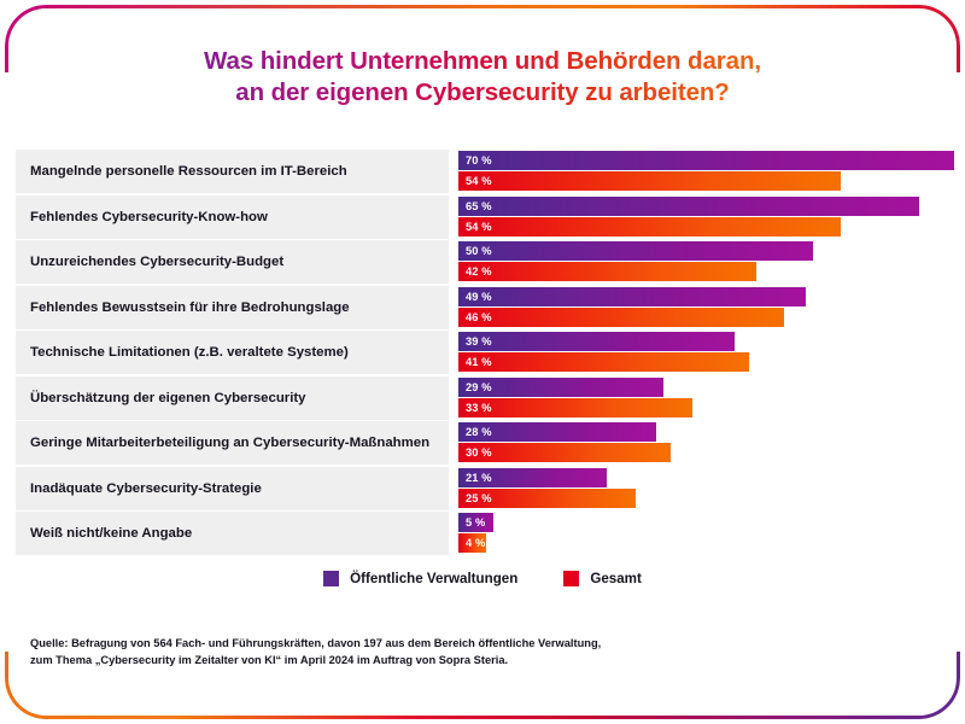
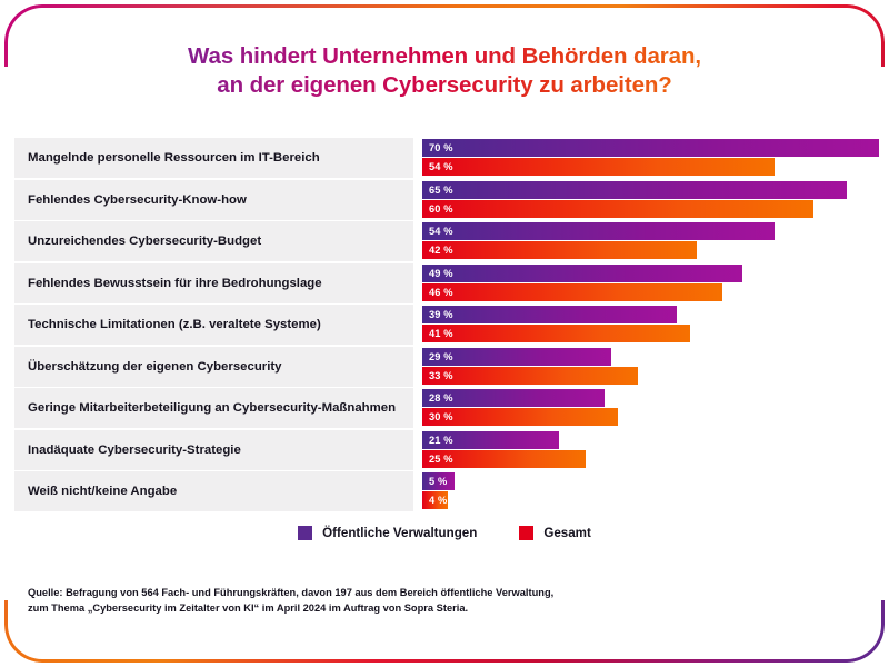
Gesamt/Fehlendes Cybersecurity-Know-how: 54 -> 60
Öffentliche Verwaltungen/Unzureichendes Cybersecurity-Budget: 50 -> 54
